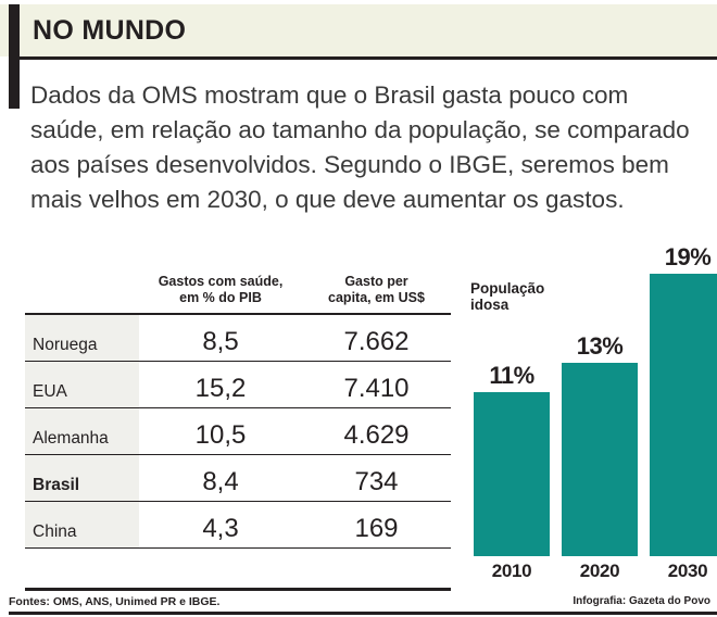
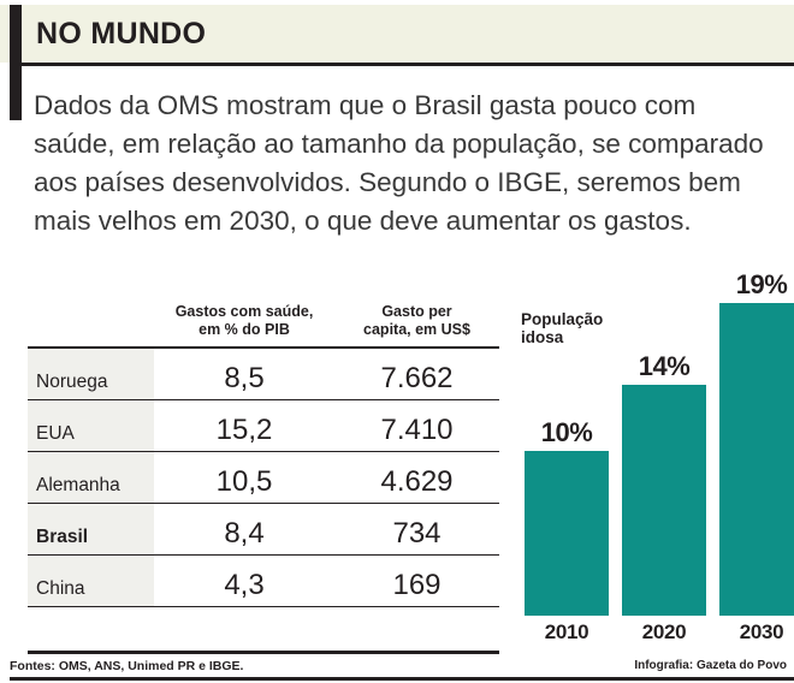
2010: 11% -> 10%
2020: 13% -> 14%
